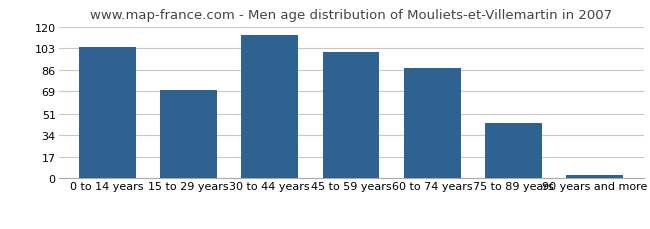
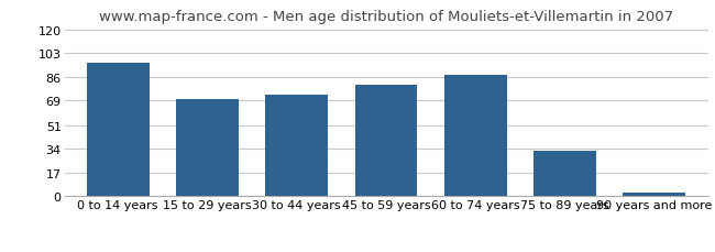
0 to 14 years: 104 -> 96
30 to 44 years: 113 -> 73
45 to 59 years: 100 -> 80
75 to 89 years: 44 -> 33
